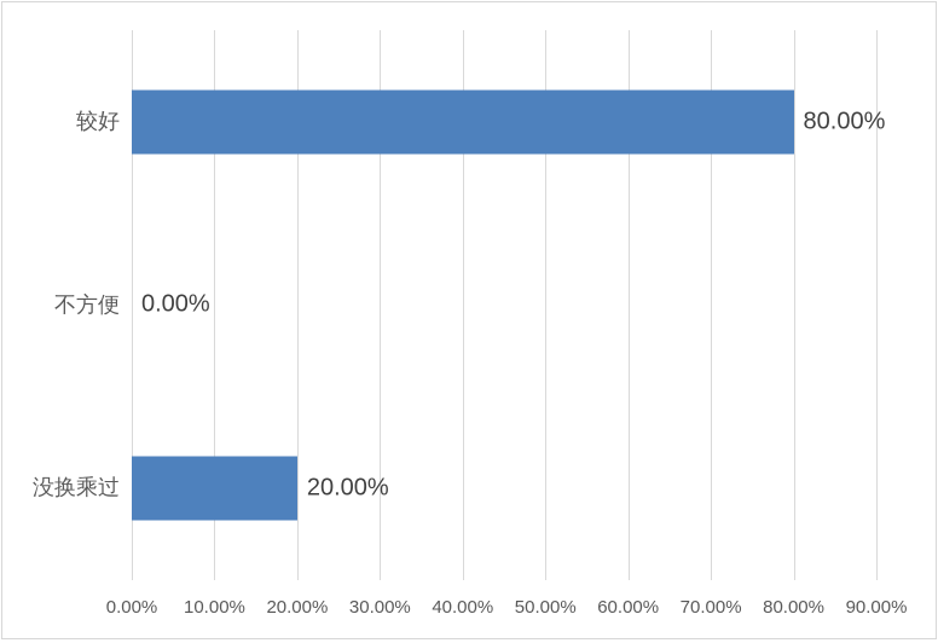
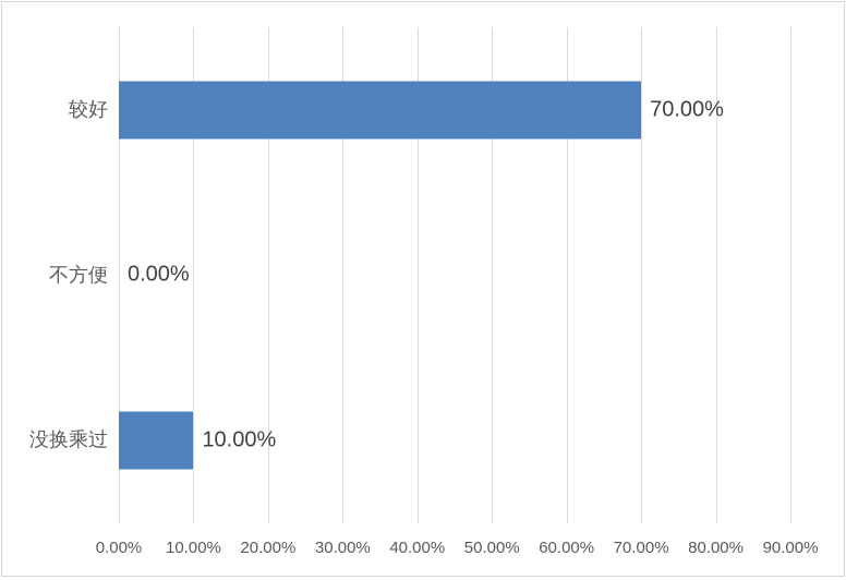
较好: 80.00% -> 70.00%
没换乘过: 20.00% -> 10.00%
